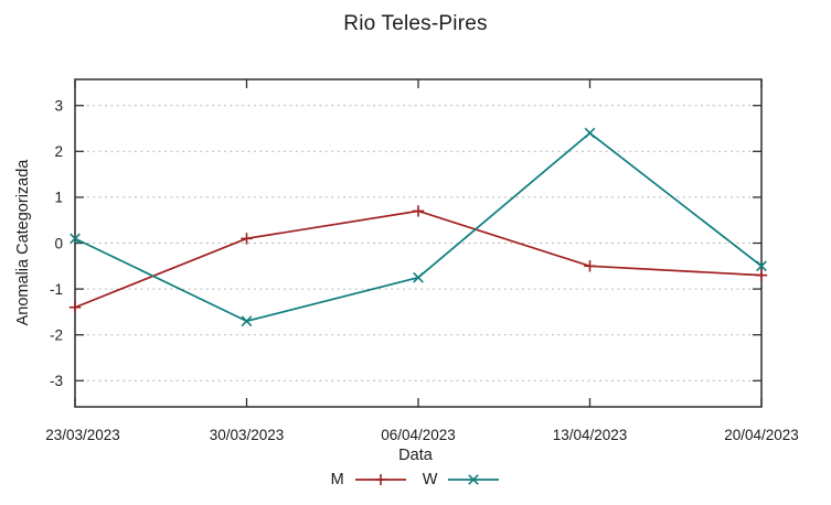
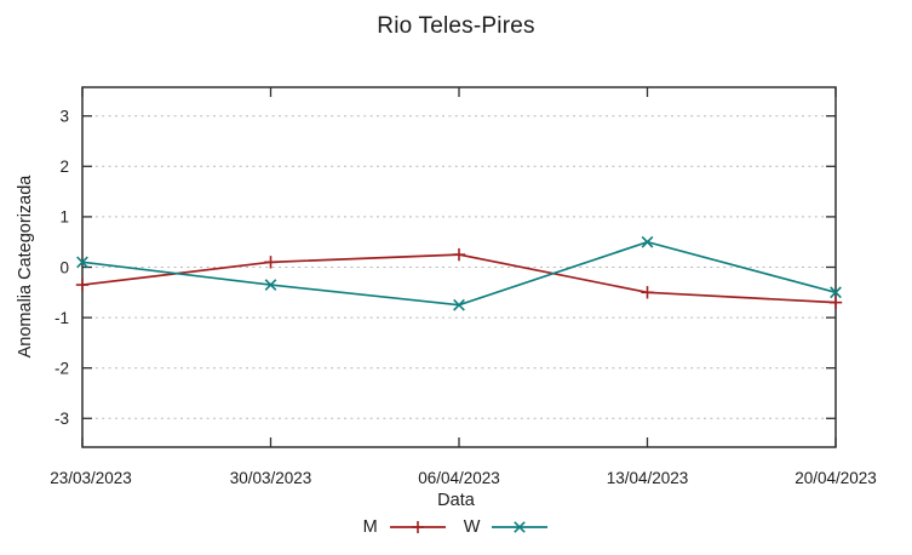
M/23/03/2023: -1.4 -> -0.3
W/30/03/2023: -1.7 -> -0.3
M/06/04/2023: 0.7 -> 0.2
W/13/04/2023: 2.4 -> 0.5
